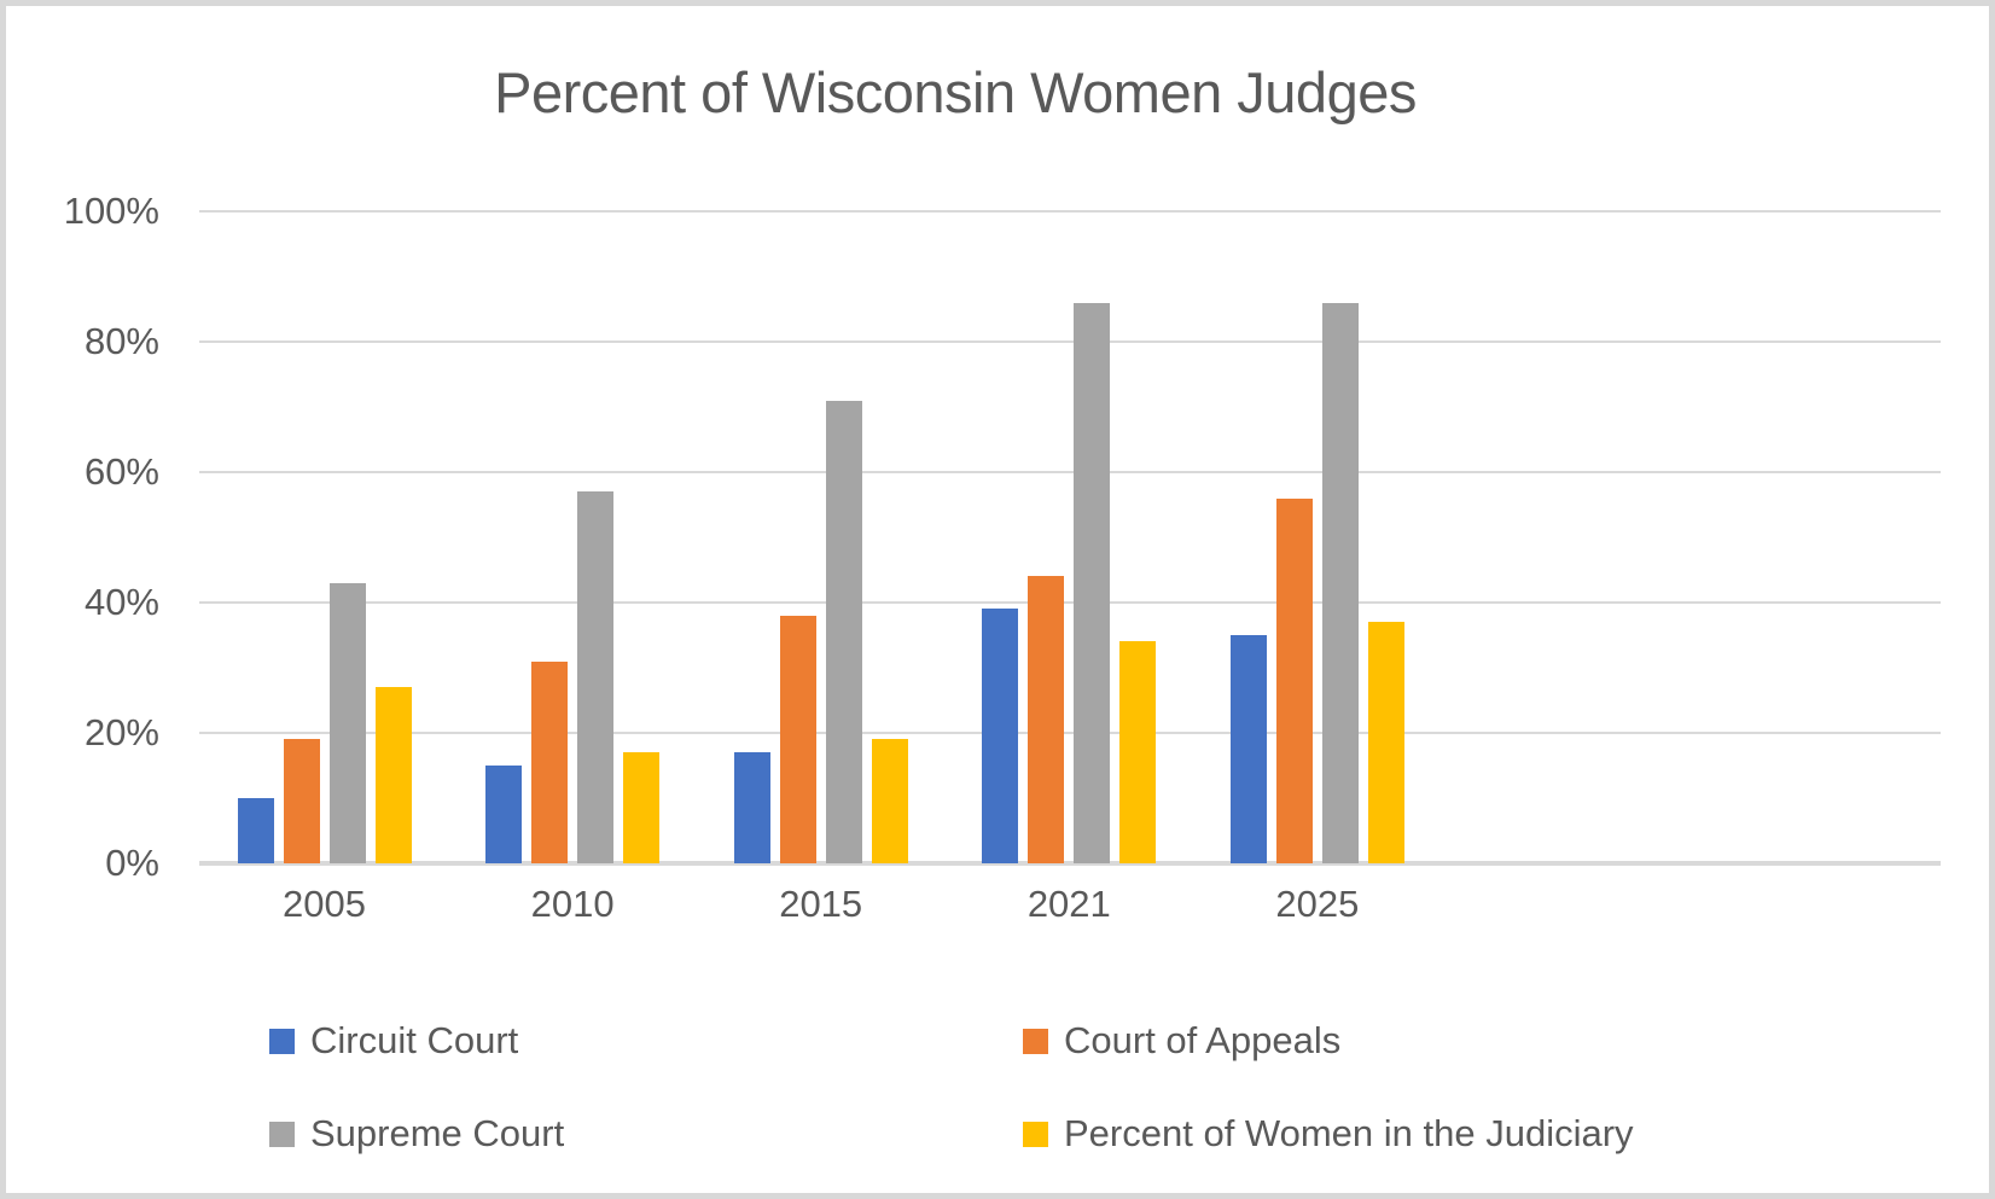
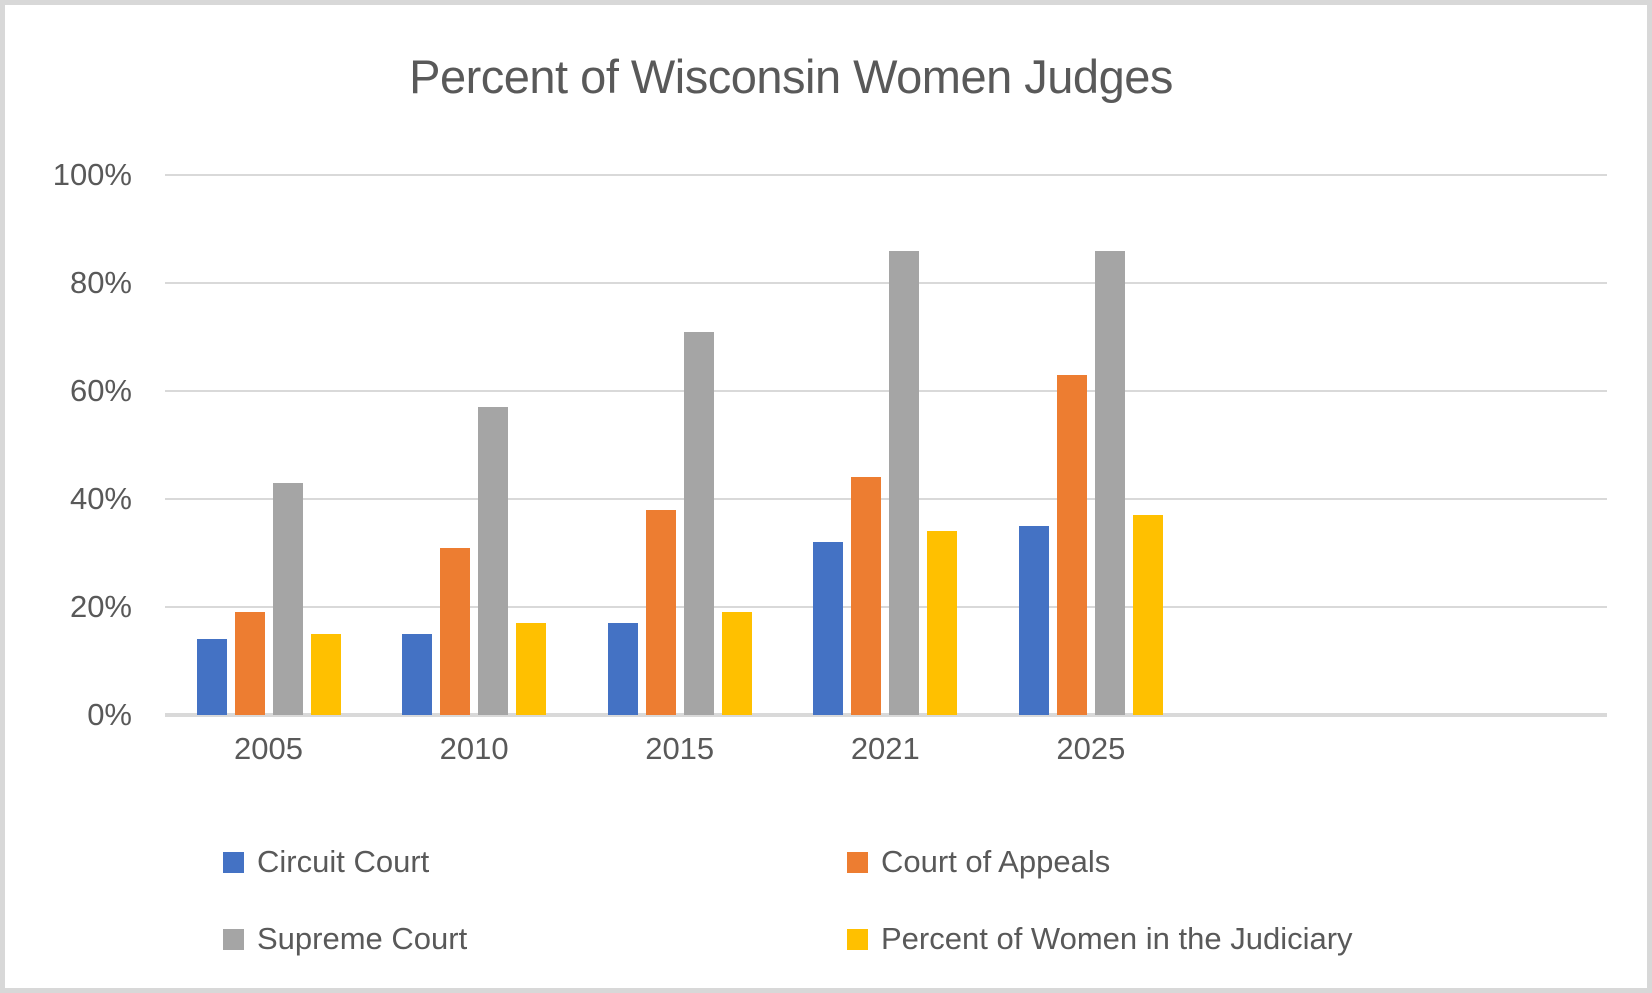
Circuit Court/2005: 10% -> 14%
Percent of Women in the Judiciary/2005: 27% -> 15%
Circuit Court/2021: 39% -> 32%
Court of Appeals/2025: 56% -> 63%
